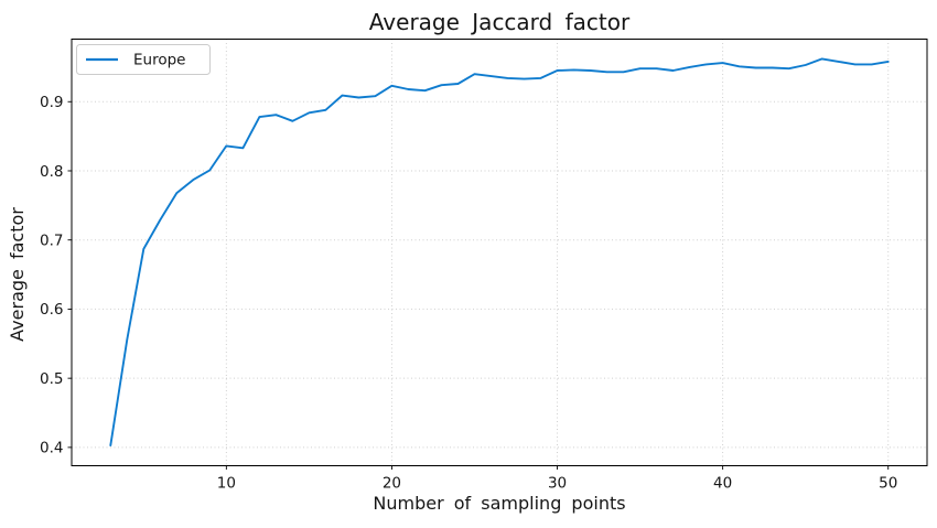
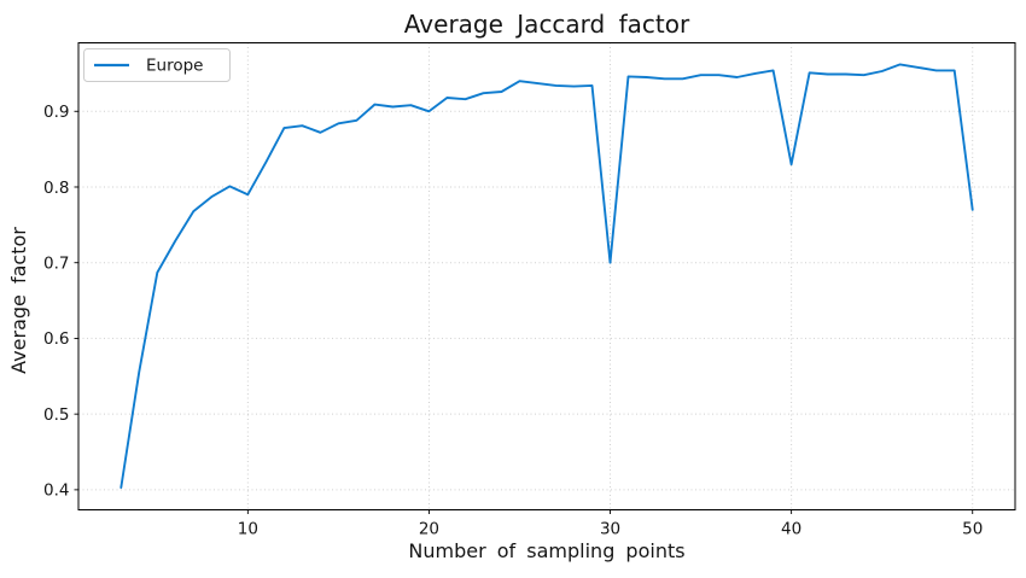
10: 0.84 -> 0.79
20: 0.92 -> 0.90
30: 0.94 -> 0.70
40: 0.96 -> 0.83
50: 0.96 -> 0.77
